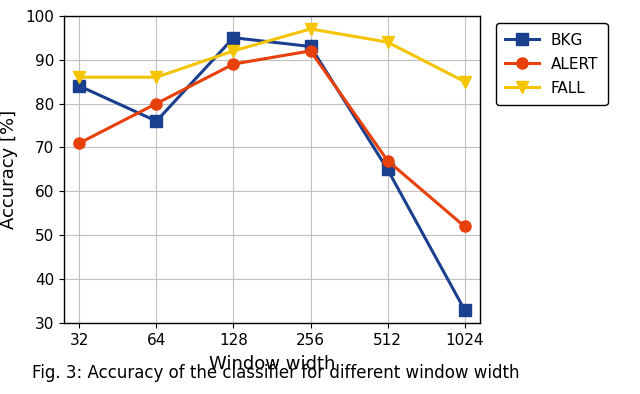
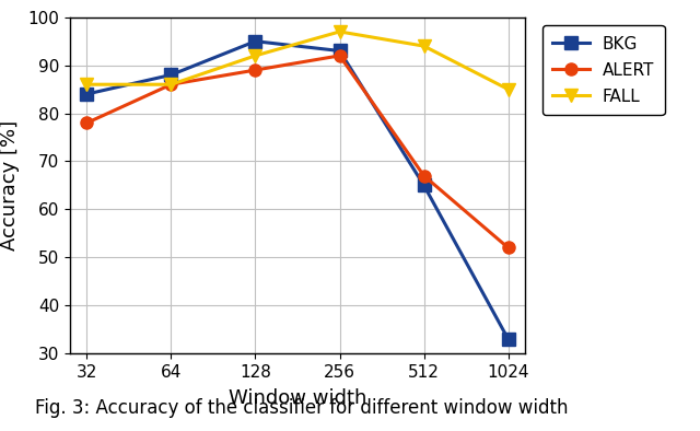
ALERT/32: 71 -> 78
BKG/64: 76 -> 88
ALERT/64: 80 -> 86
